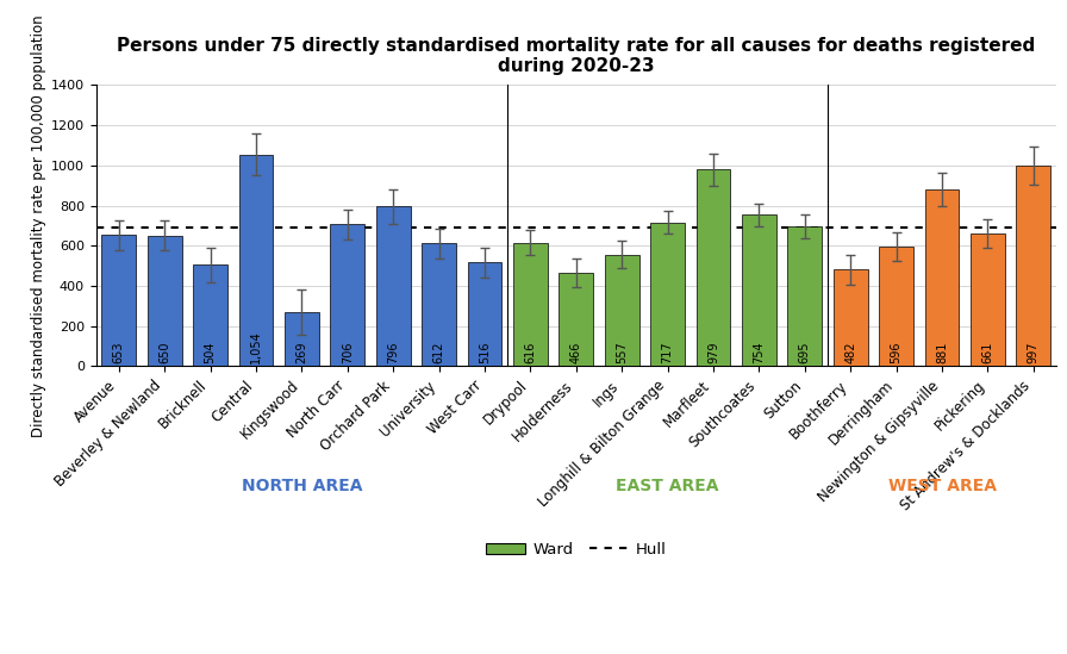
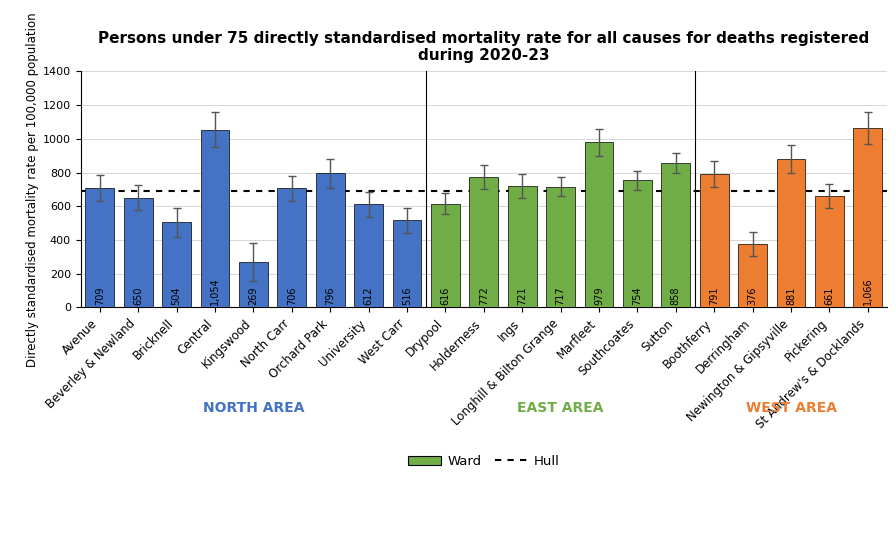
Avenue: 653 -> 709
Holderness: 466 -> 772
Ings: 557 -> 721
Sutton: 695 -> 858
Boothferry: 482 -> 791
Derringham: 596 -> 376
St Andrew's & Docklands: 997 -> 1,066
